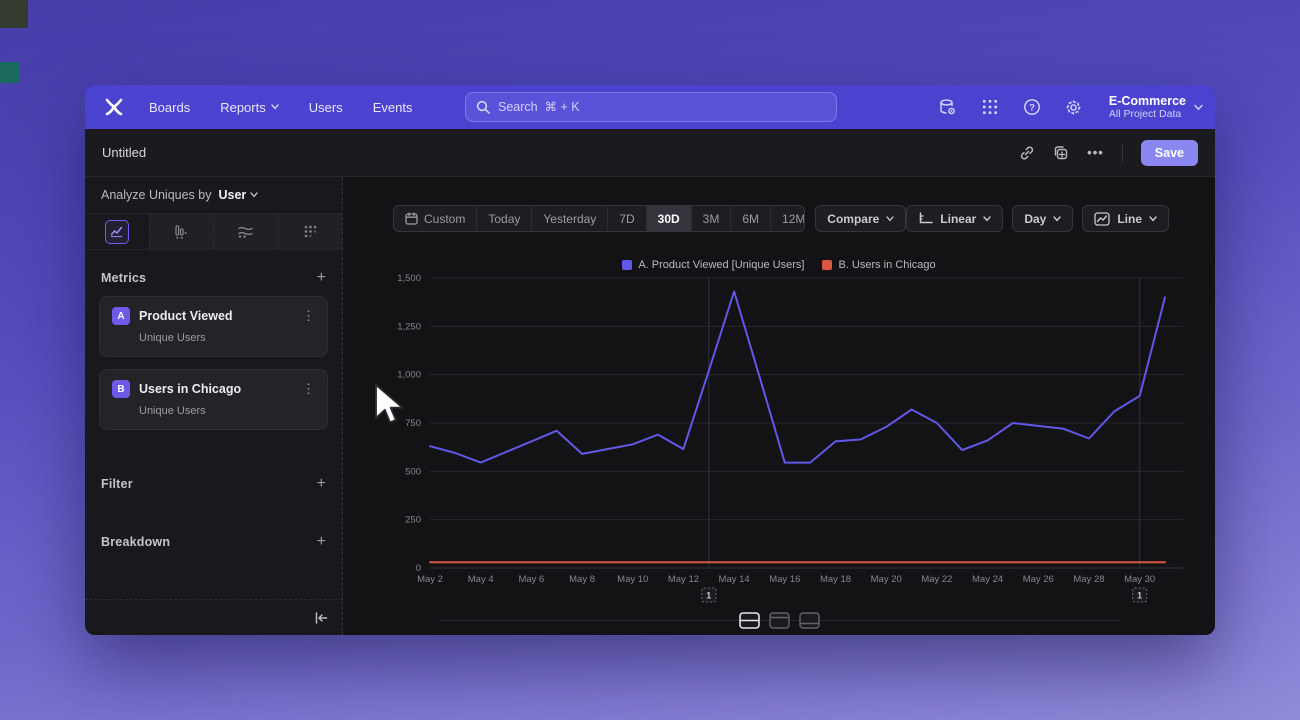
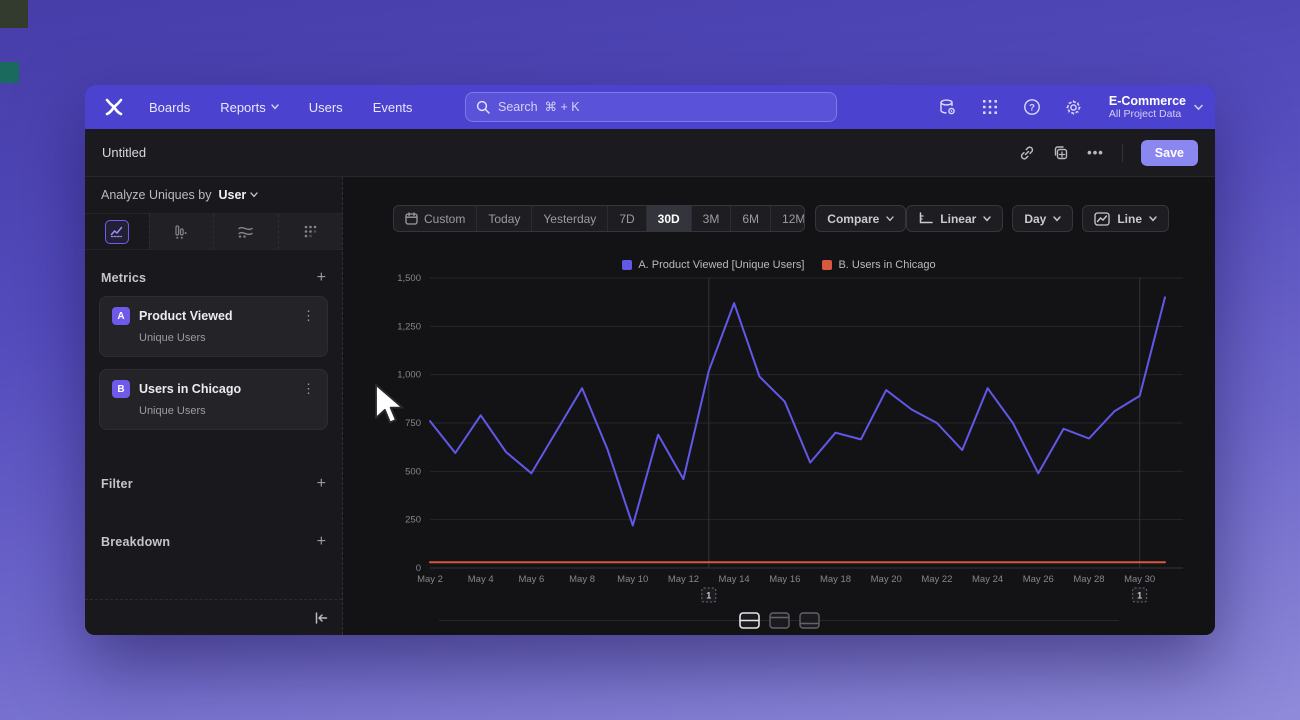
A. Product Viewed [Unique Users]/May 2: 630 -> 760
A. Product Viewed [Unique Users]/May 4: 540 -> 790
A. Product Viewed [Unique Users]/May 6: 660 -> 490
A. Product Viewed [Unique Users]/May 8: 590 -> 930
A. Product Viewed [Unique Users]/May 10: 640 -> 220
A. Product Viewed [Unique Users]/May 12: 620 -> 460
A. Product Viewed [Unique Users]/May 14: 1430 -> 1370
A. Product Viewed [Unique Users]/May 16: 540 -> 860
A. Product Viewed [Unique Users]/May 18: 660 -> 700
A. Product Viewed [Unique Users]/May 20: 730 -> 920
A. Product Viewed [Unique Users]/May 24: 660 -> 930
A. Product Viewed [Unique Users]/May 26: 740 -> 490
